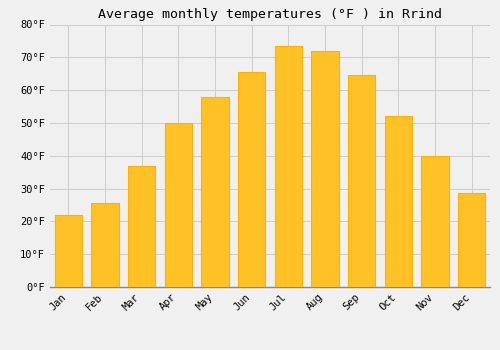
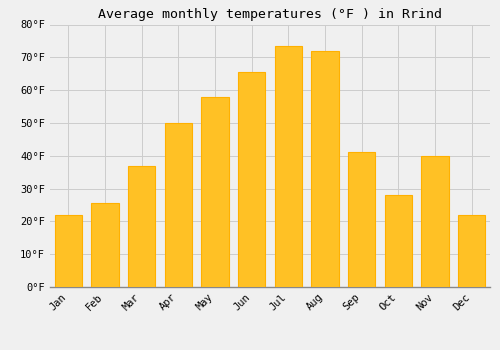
Sep: 64.5°F -> 41.0°F
Oct: 52.0°F -> 28.0°F
Dec: 28.5°F -> 22.0°F
